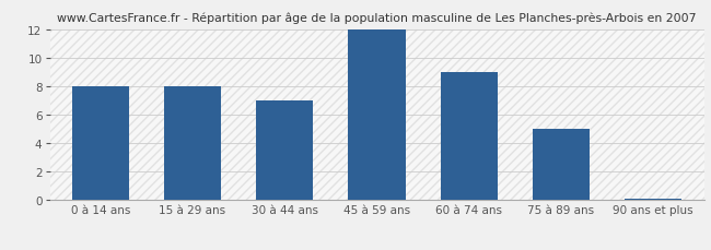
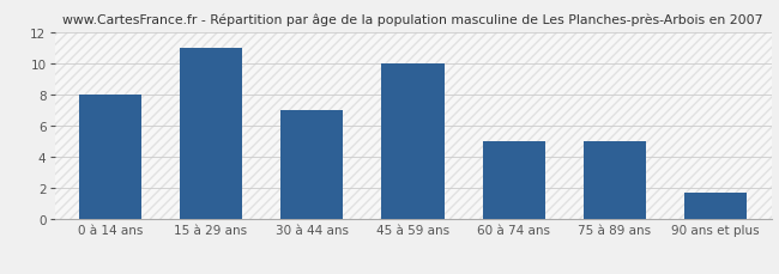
15 à 29 ans: 8.0 -> 11.0
45 à 59 ans: 12.0 -> 10.0
60 à 74 ans: 9.0 -> 5.0
90 ans et plus: 0.1 -> 1.7
